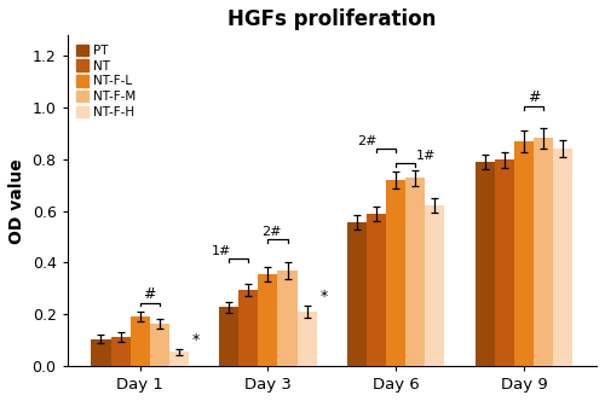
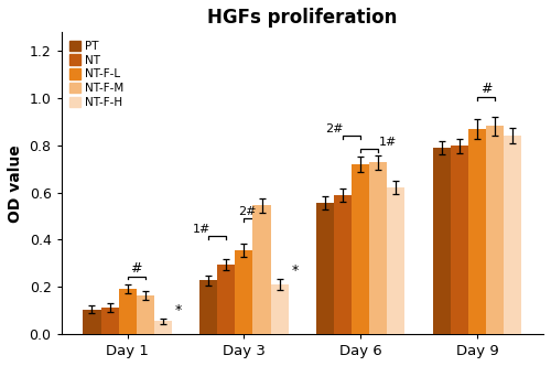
NT-F-M/Day 3: 0.370 -> 0.545
